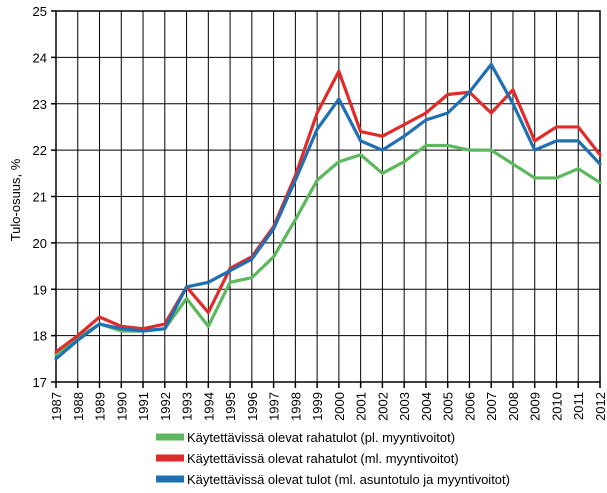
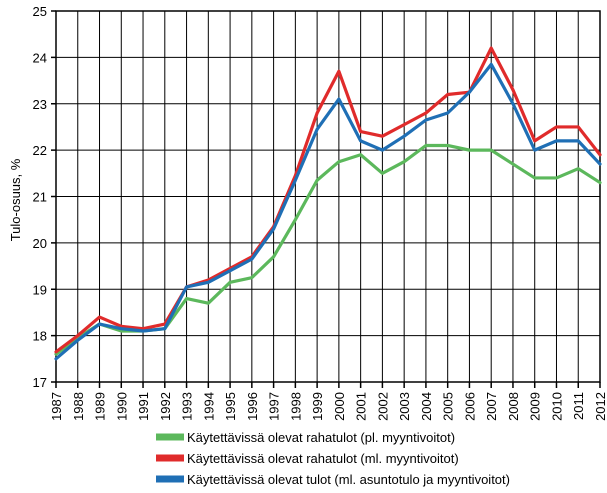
Käytettävissä olevat rahatulot (pl. myyntivoitot)/1994: 18.2 -> 18.7
Käytettävissä olevat rahatulot (ml. myyntivoitot)/1994: 18.5 -> 19.2
Käytettävissä olevat rahatulot (ml. myyntivoitot)/2007: 22.8 -> 24.2
